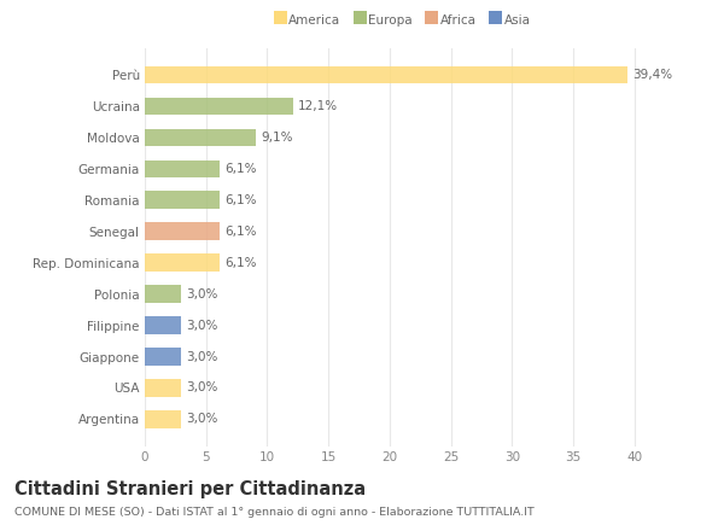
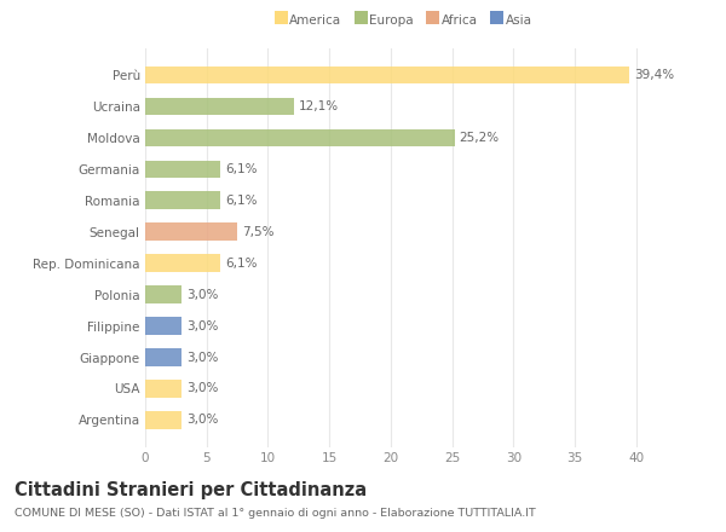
Moldova: 9,1% -> 25,2%
Senegal: 6,1% -> 7,5%
